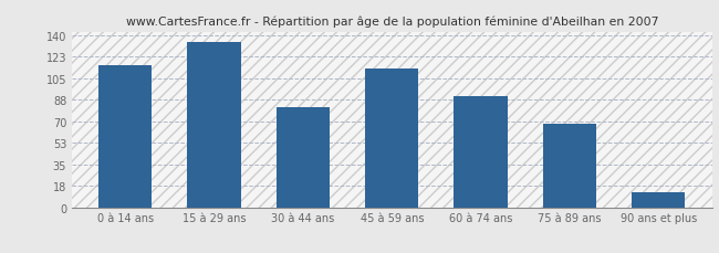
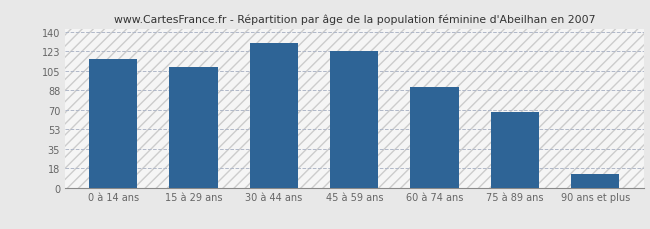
15 à 29 ans: 135 -> 109
30 à 44 ans: 82 -> 130
45 à 59 ans: 113 -> 123
